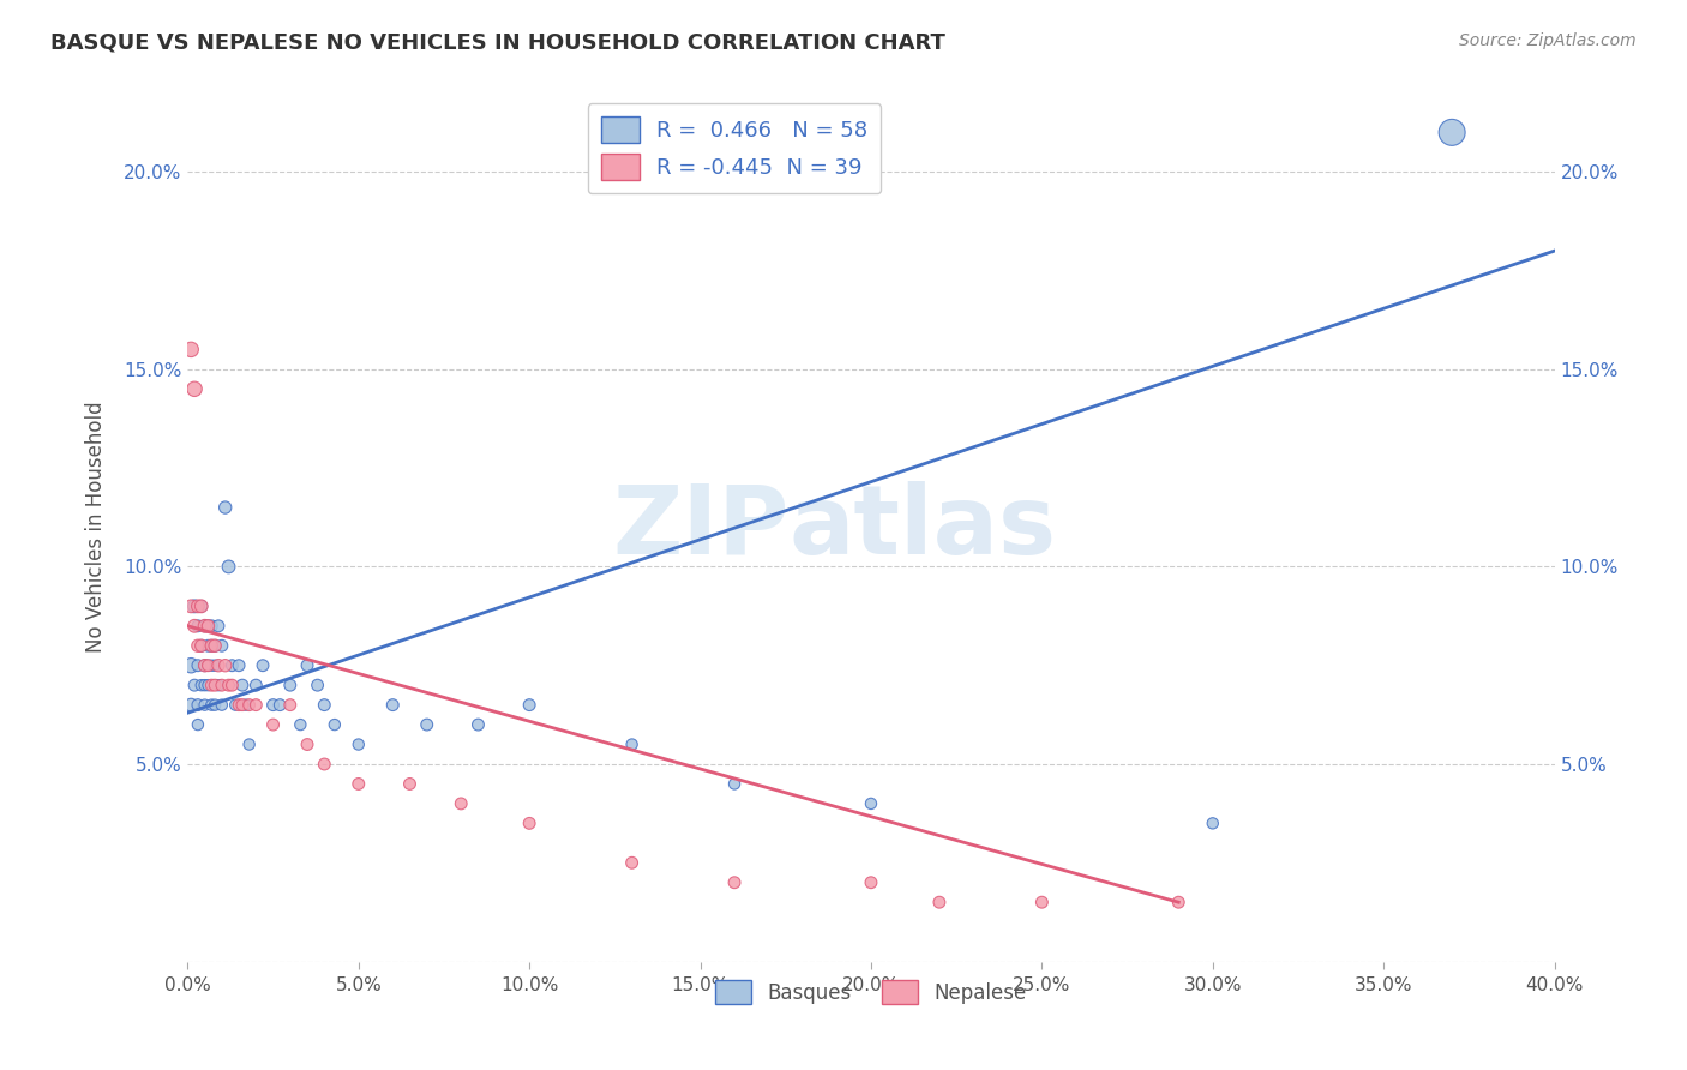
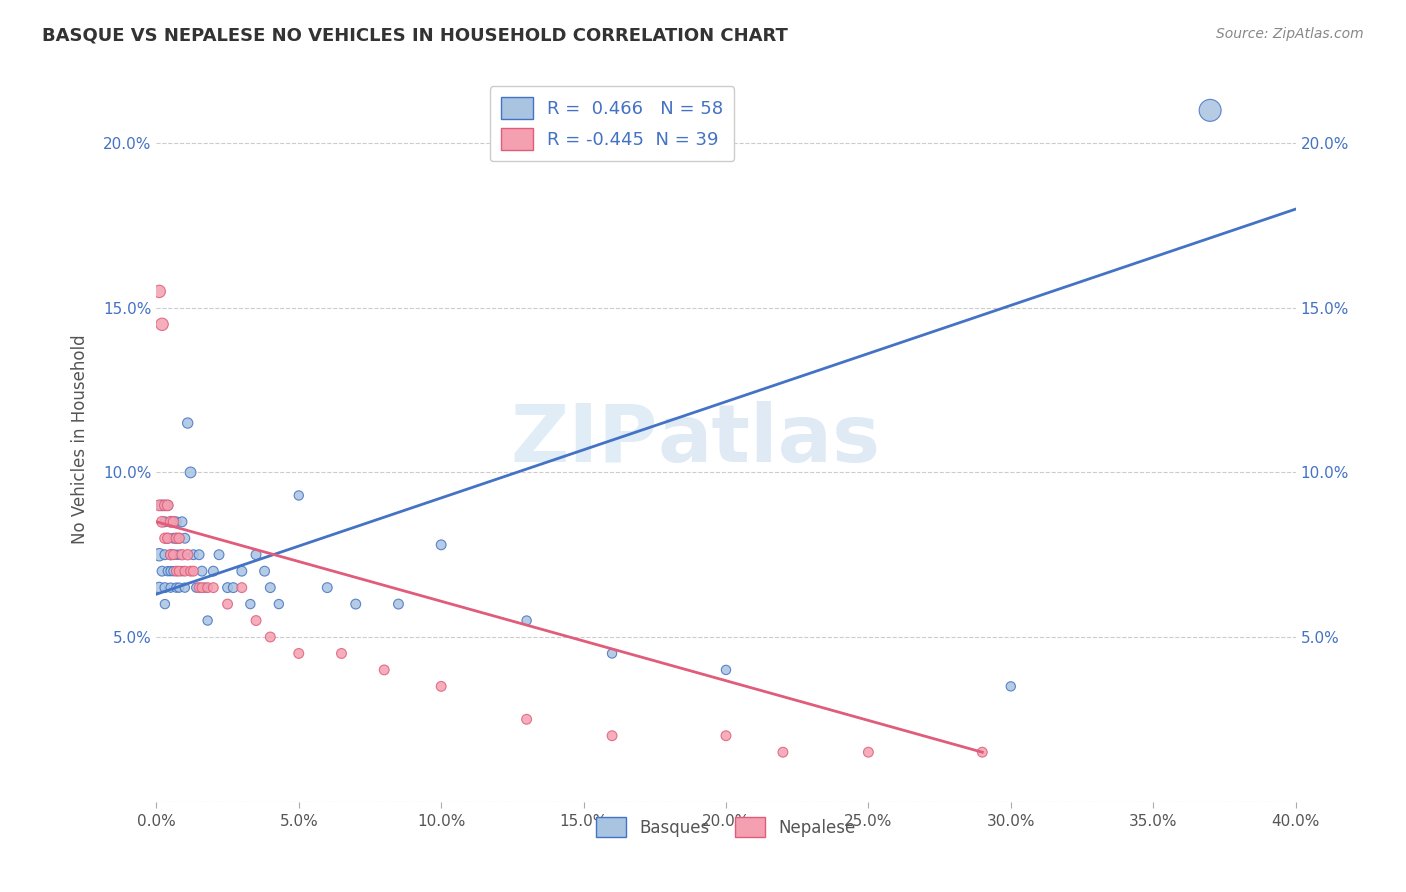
Basques/5.0%: 5.5% -> 9.3%
Basques/10.0%: 6.5% -> 7.8%
